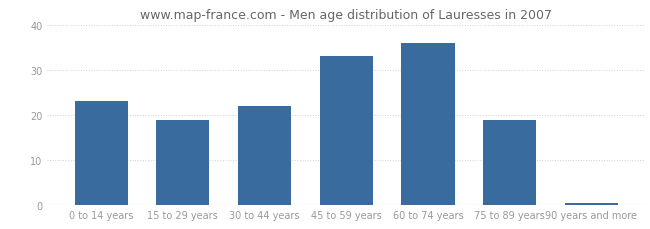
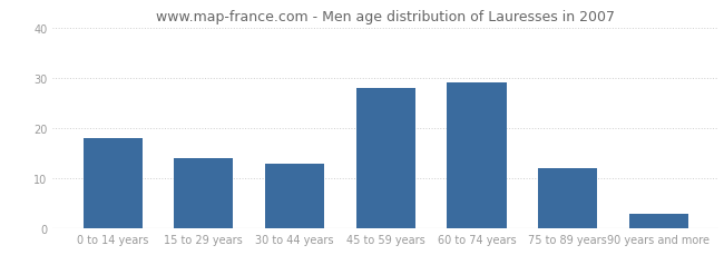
0 to 14 years: 23.0 -> 18.0
15 to 29 years: 19.0 -> 14.0
30 to 44 years: 22.0 -> 13.0
45 to 59 years: 33.0 -> 28.0
60 to 74 years: 36.0 -> 29.0
75 to 89 years: 19.0 -> 12.0
90 years and more: 0.5 -> 3.0
